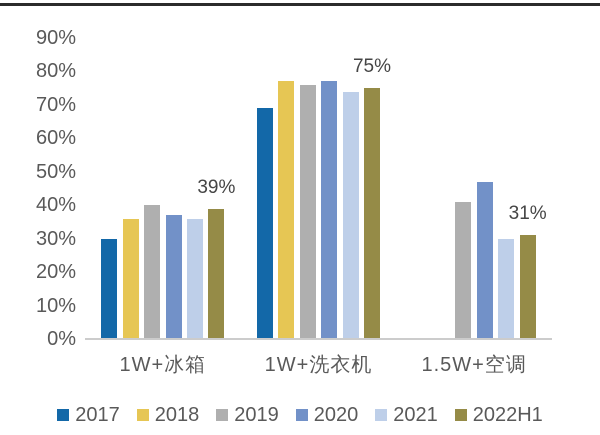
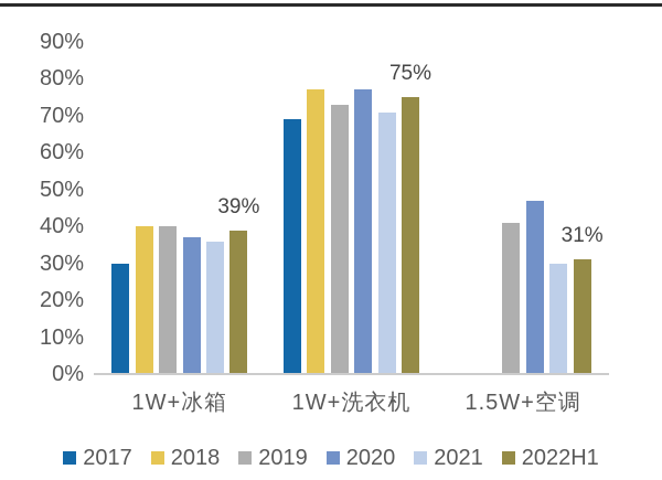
2018/1W+冰箱: 36% -> 40%
2019/1W+洗衣机: 76% -> 73%
2021/1W+洗衣机: 74% -> 71%
